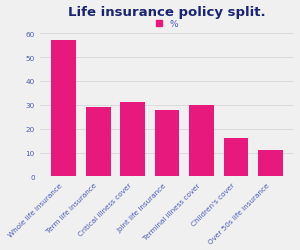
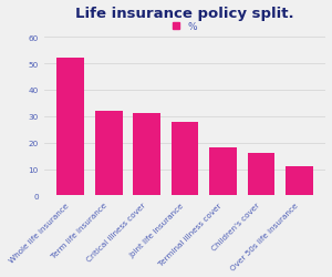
Whole life insurance: 57 -> 52
Term life insurance: 29 -> 32
Terminal illness cover: 30 -> 18
